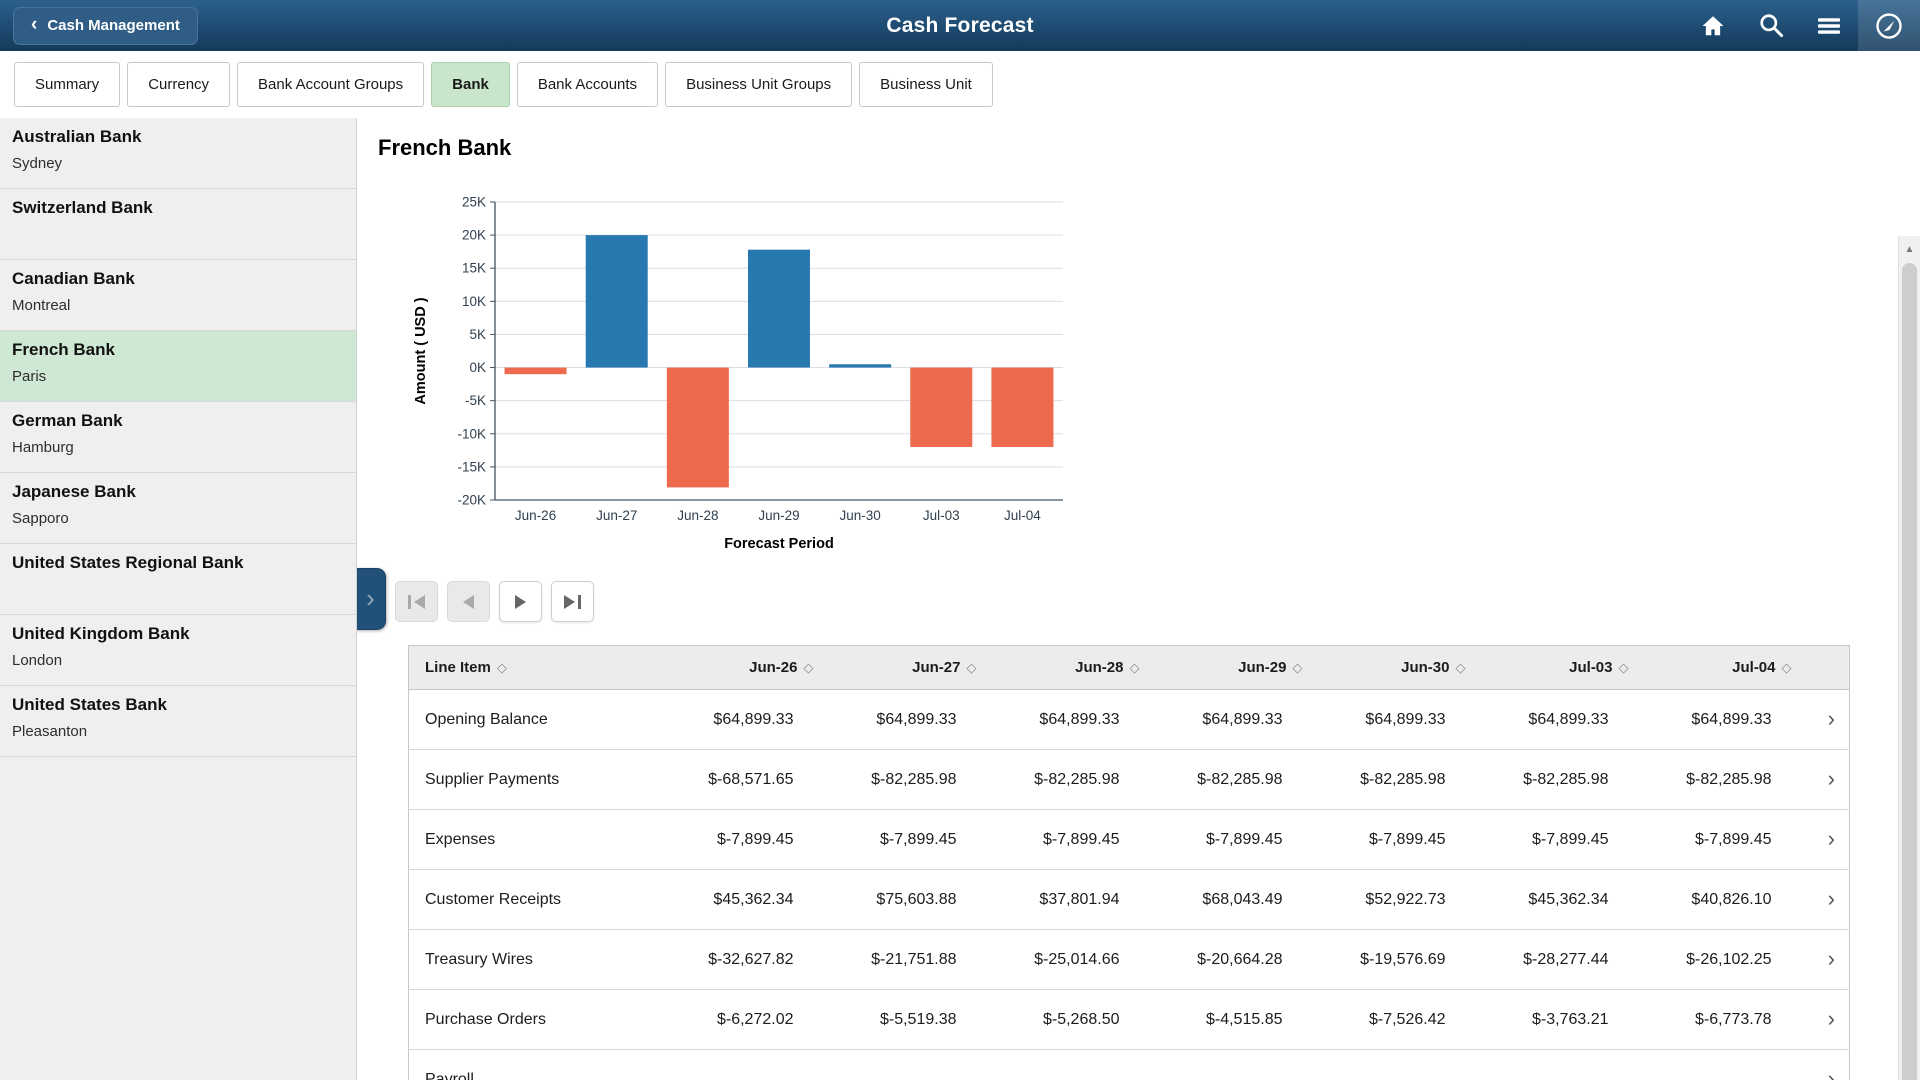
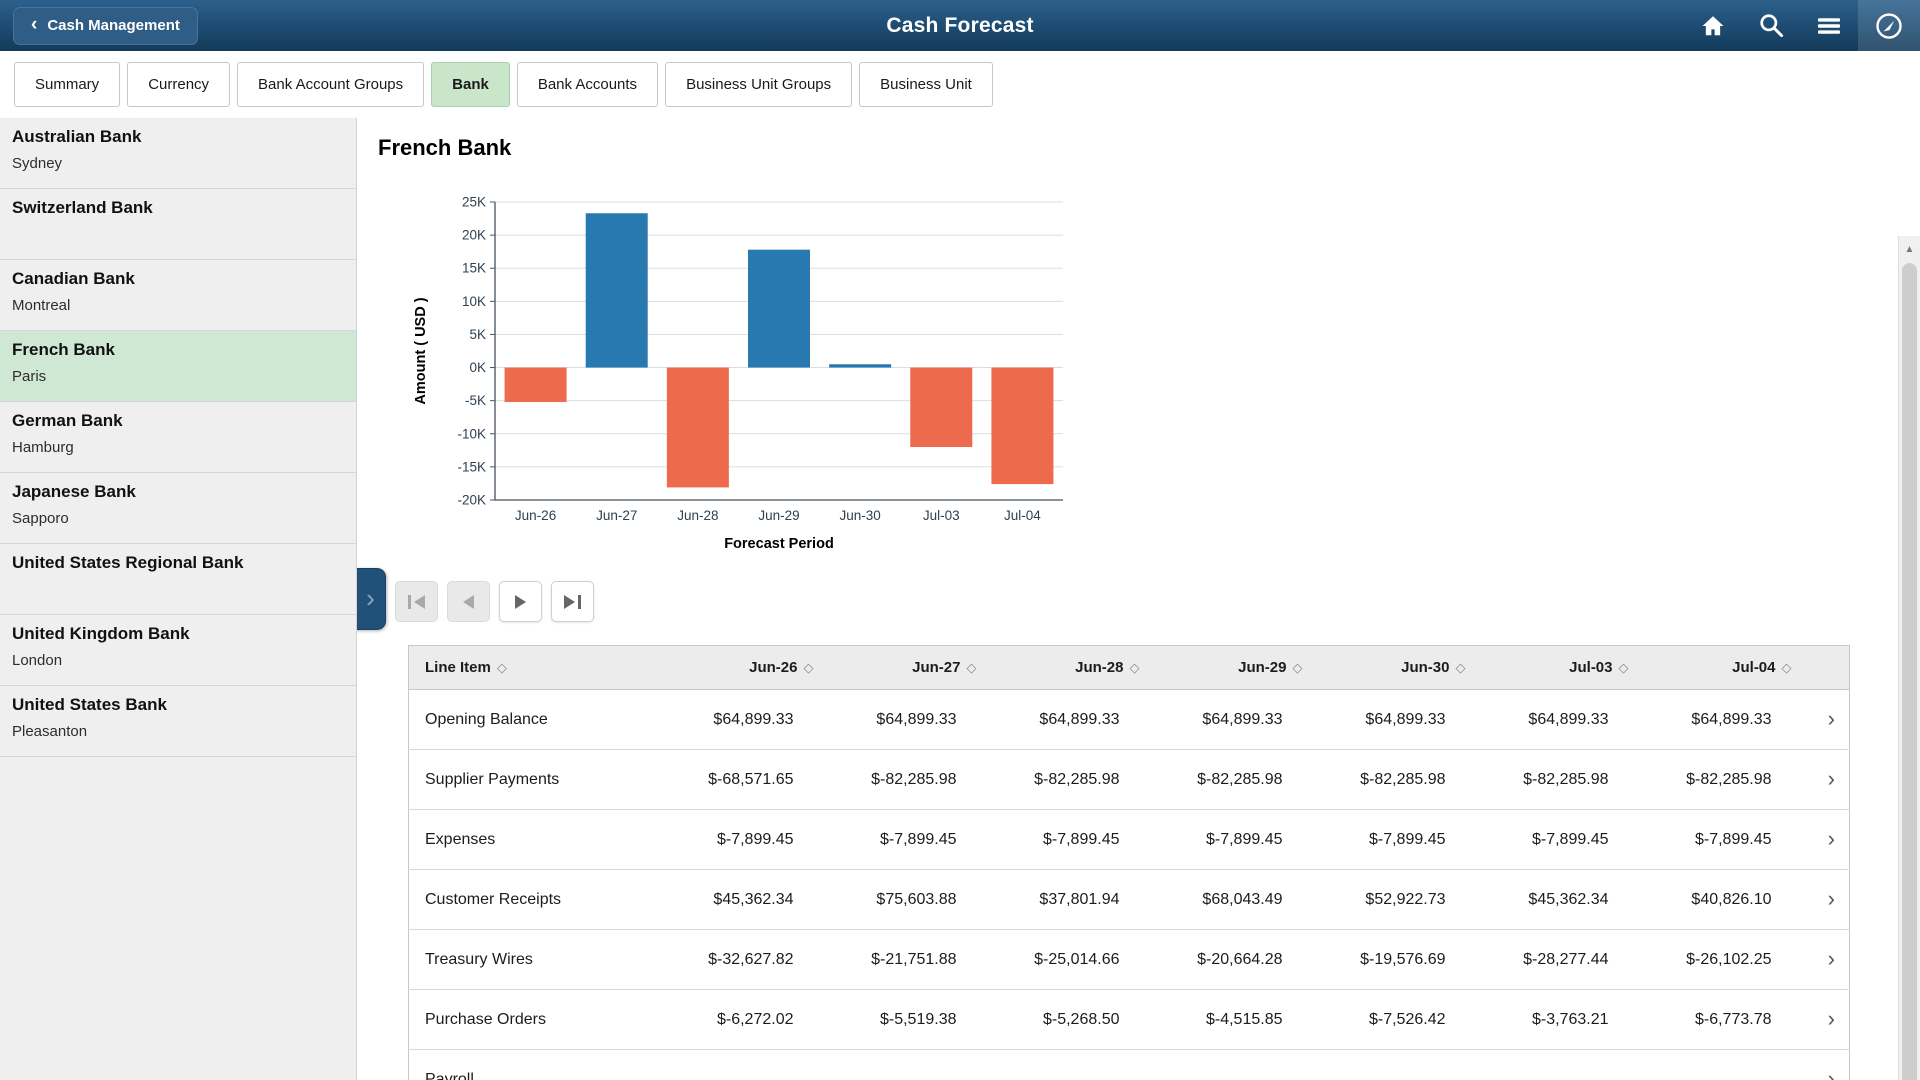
Jun-26: -1K -> -5K
Jun-27: 20K -> 23K
Jul-04: -12K -> -18K
